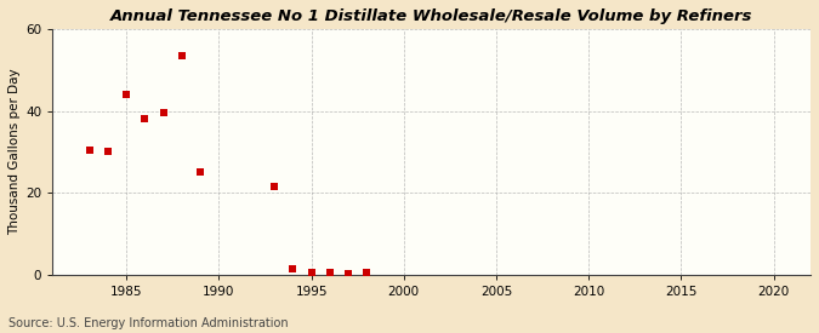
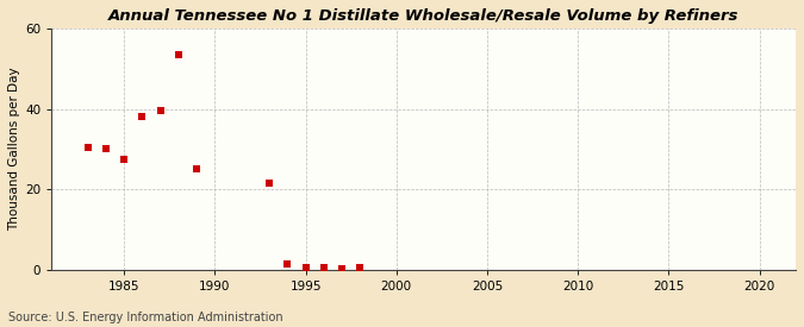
1985: 44.0 -> 27.5
